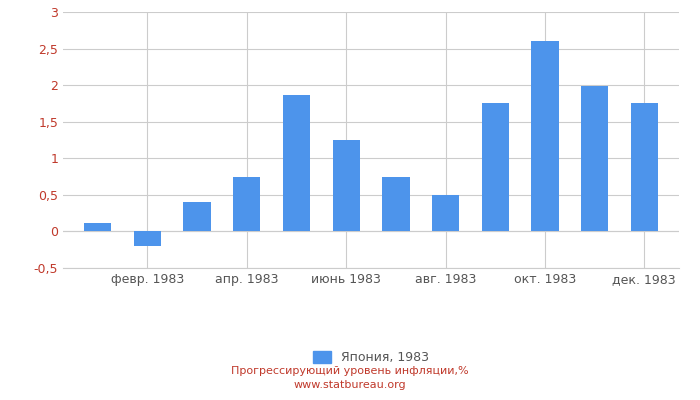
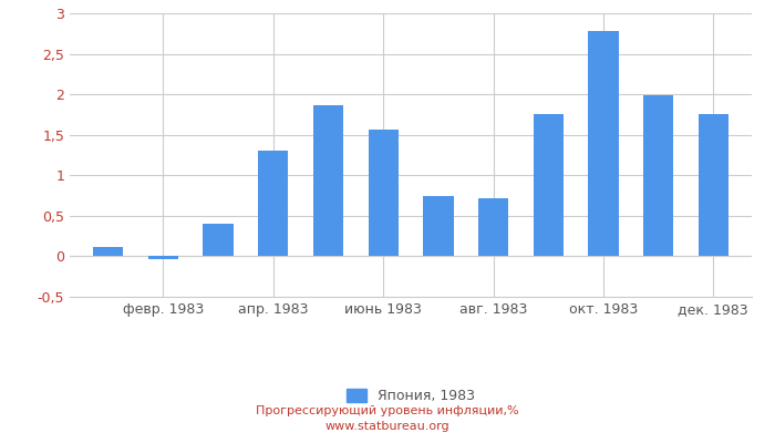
февр. 1983: -0,20 -> -0,04
апр. 1983: 0,75 -> 1,30
июнь 1983: 1,25 -> 1,56
авг. 1983: 0,50 -> 0,72
окт. 1983: 2,60 -> 2,78
